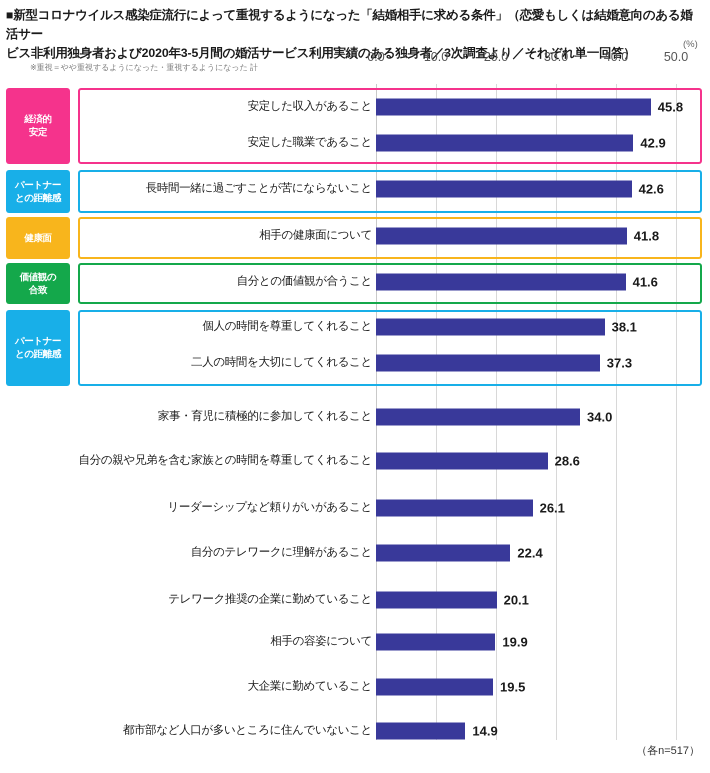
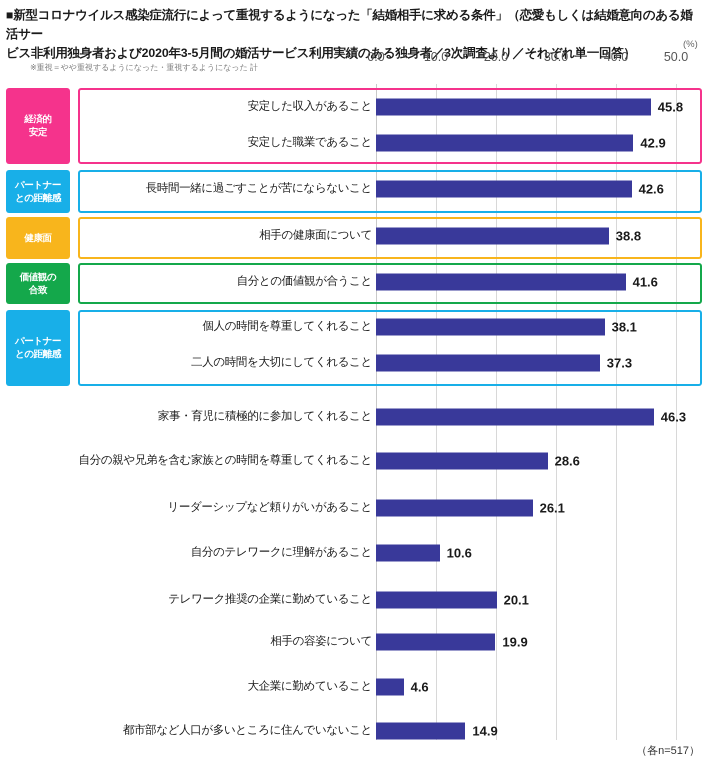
相手の健康面について: 41.8 -> 38.8
家事・育児に積極的に参加してくれること: 34.0 -> 46.3
自分のテレワークに理解があること: 22.4 -> 10.6
大企業に勤めていること: 19.5 -> 4.6
